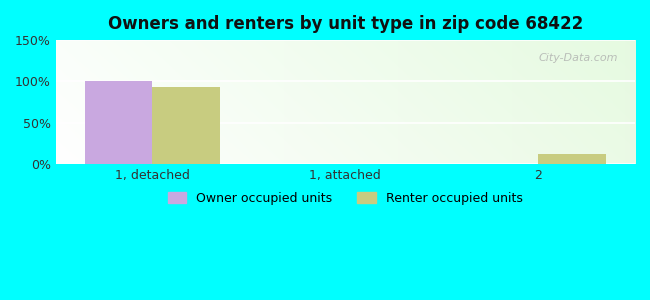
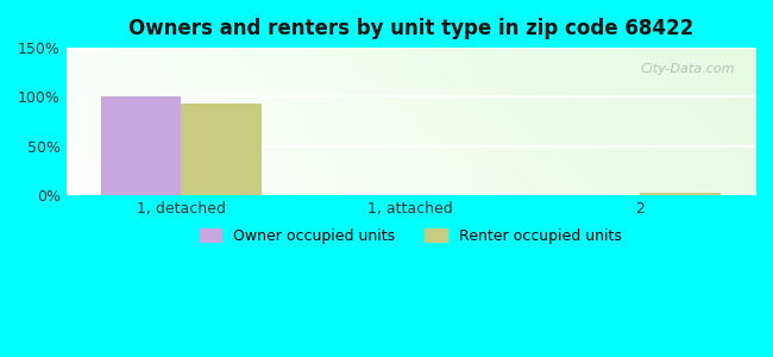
Renter occupied units/2: 12% -> 3%
